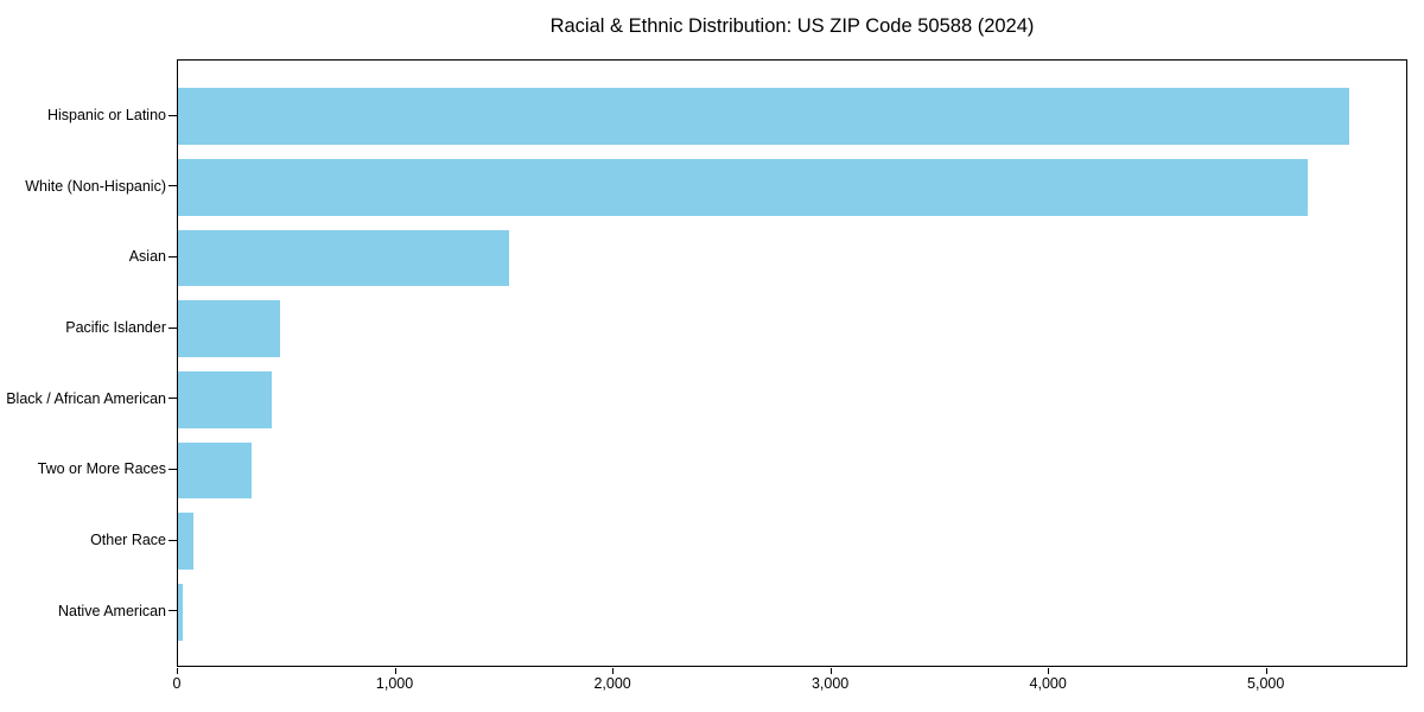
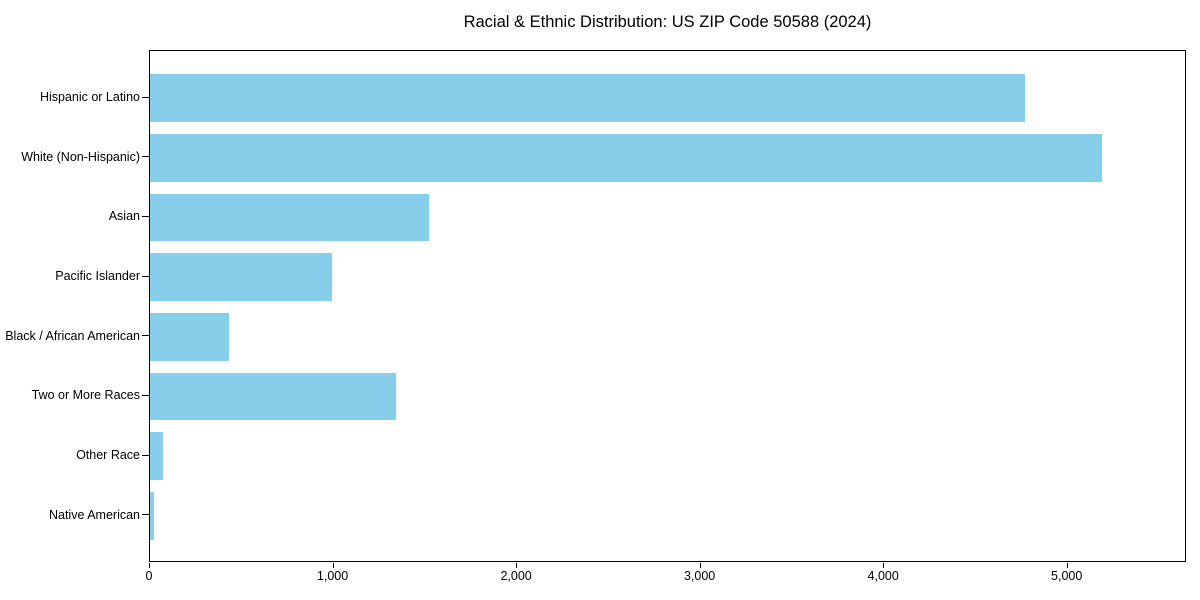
Hispanic or Latino: 5380 -> 4770
Pacific Islander: 470 -> 990
Two or More Races: 340 -> 1340
